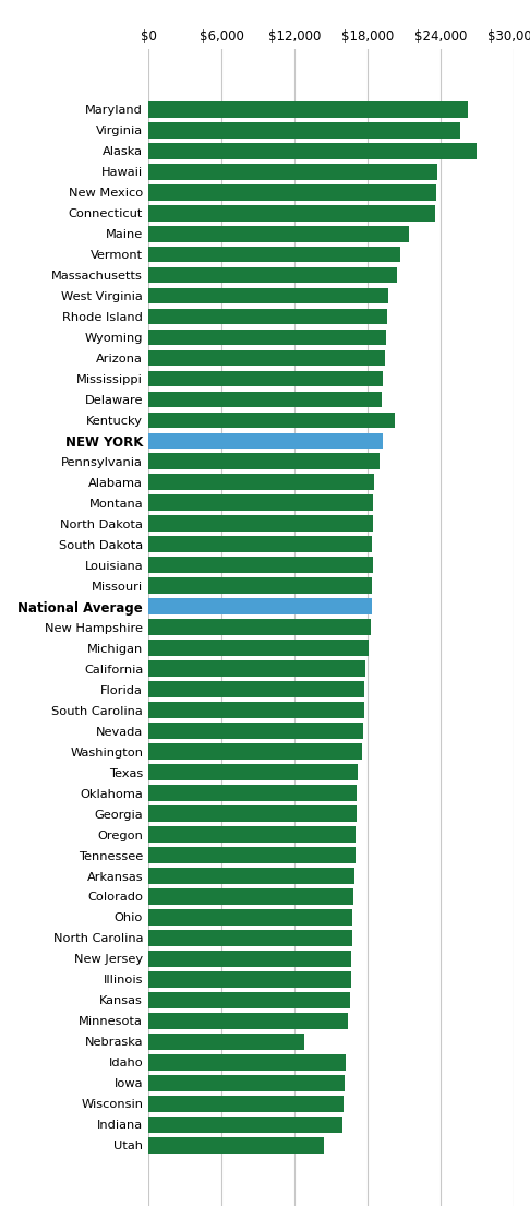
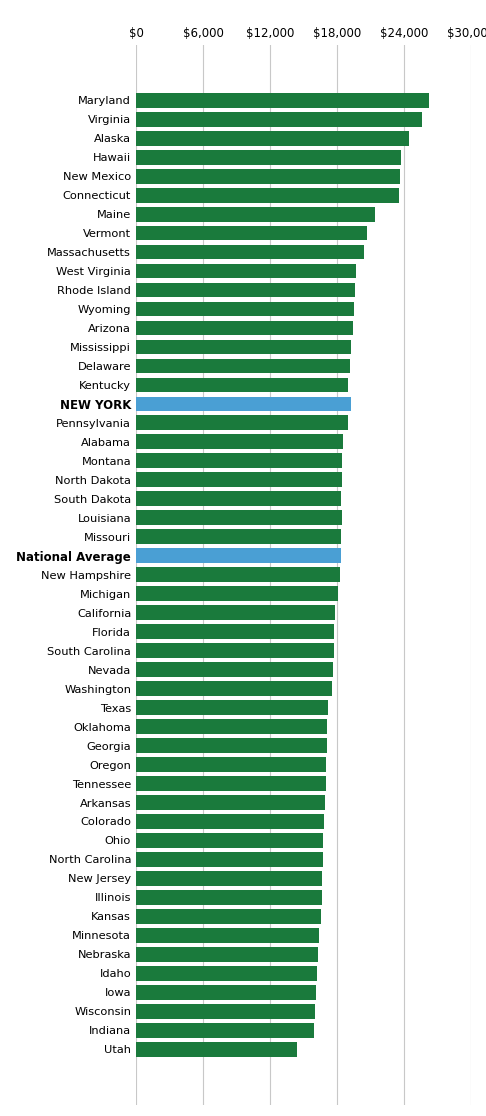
Alaska: $26,900 -> $24,400
Kentucky: $20,200 -> $19,000
Nebraska: $12,800 -> $16,300
